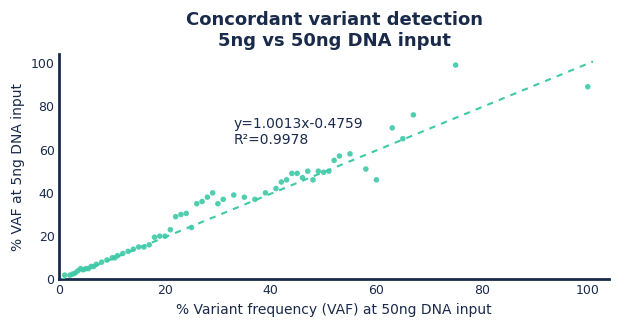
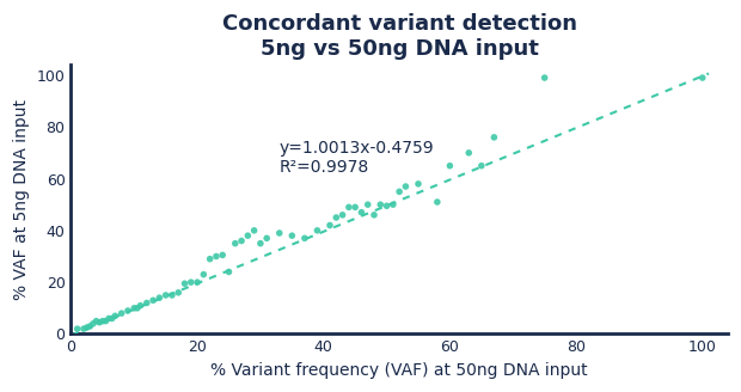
60: 46.0 -> 65.0
100: 89.0 -> 99.0
